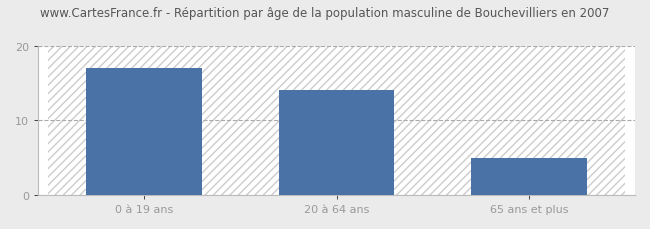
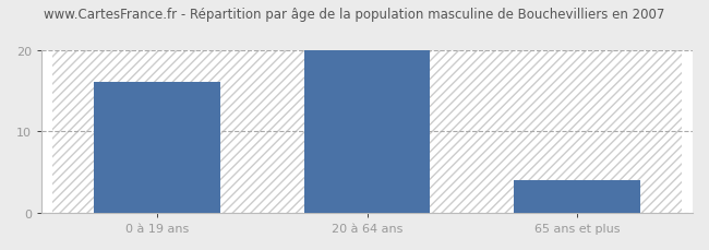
0 à 19 ans: 17 -> 16
20 à 64 ans: 14 -> 20
65 ans et plus: 5 -> 4
